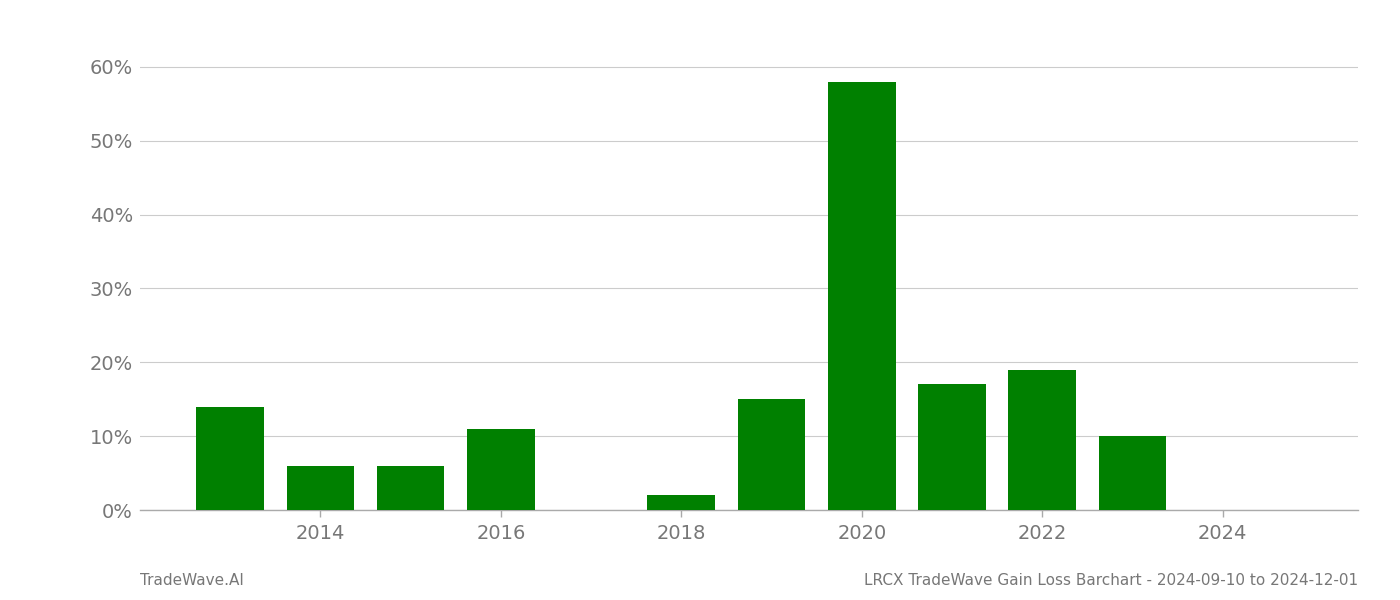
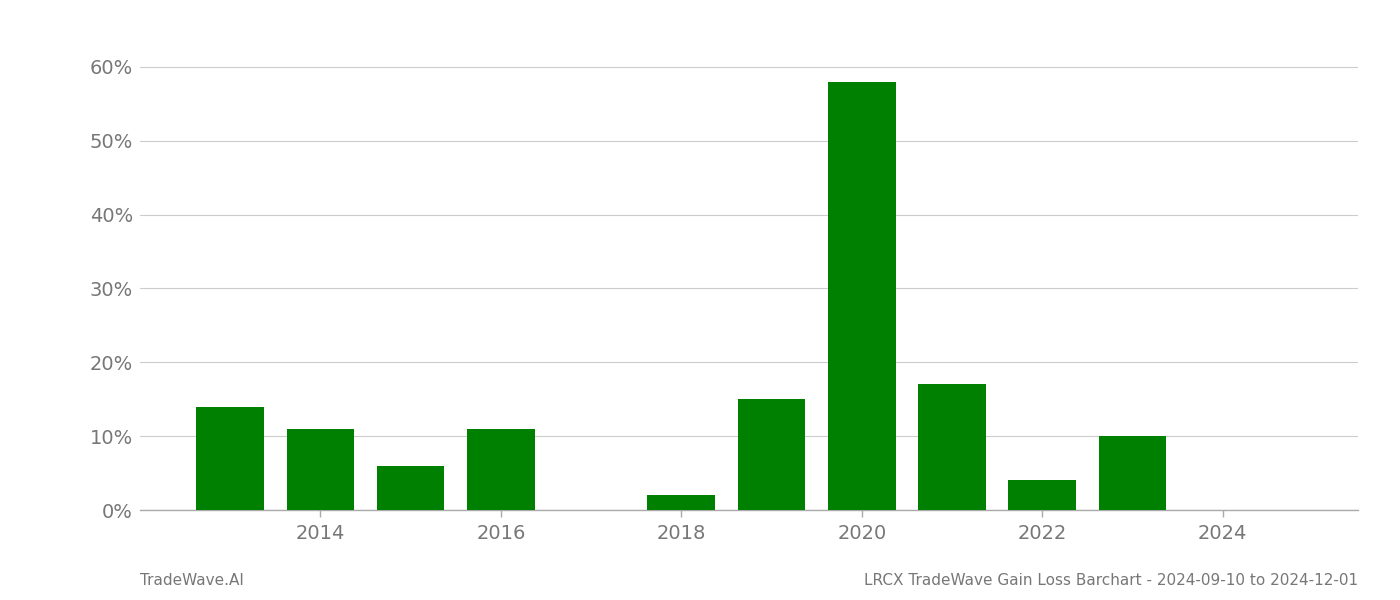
2014: 6% -> 11%
2022: 19% -> 4%
